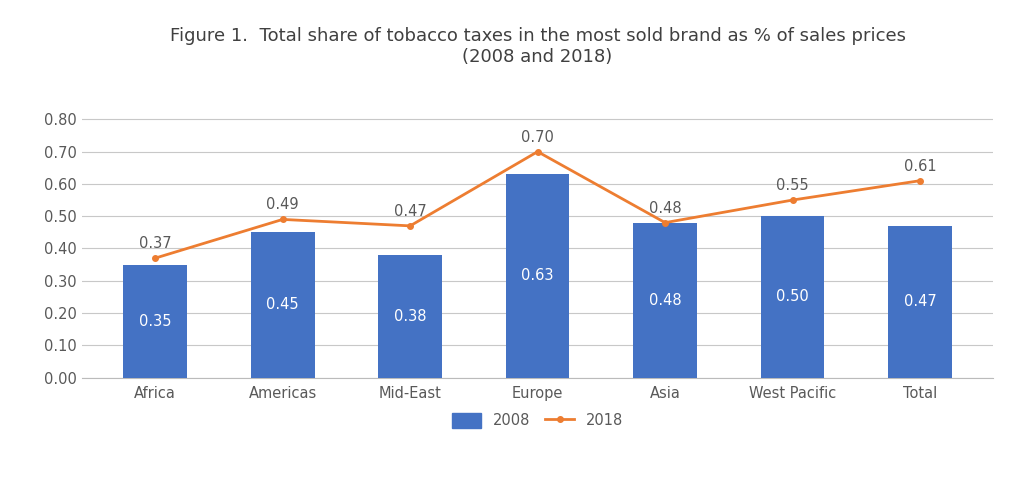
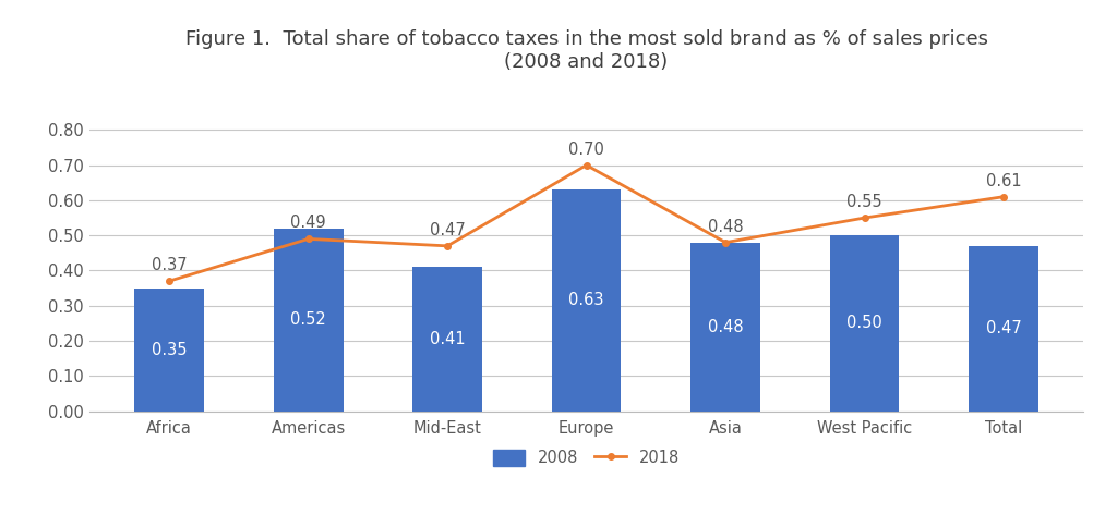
2008/Americas: 0.45 -> 0.52
2008/Mid-East: 0.38 -> 0.41
